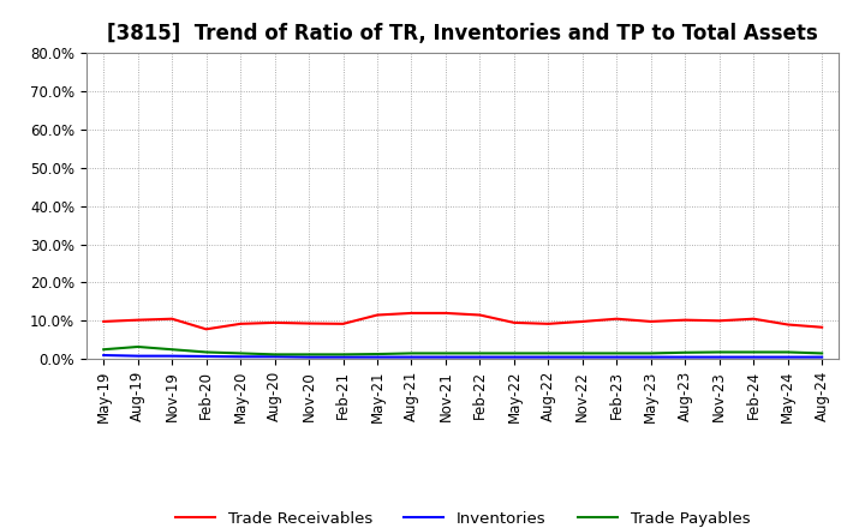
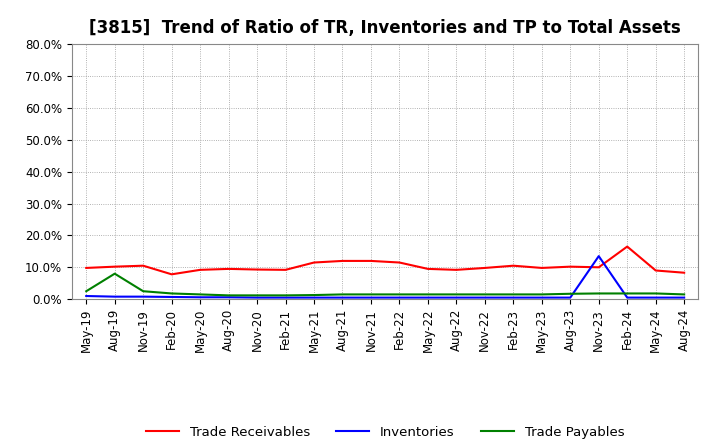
Trade Payables/Aug-19: 3.2% -> 8.0%
Inventories/Nov-23: 0.5% -> 13.5%
Trade Receivables/Feb-24: 10.5% -> 16.5%
